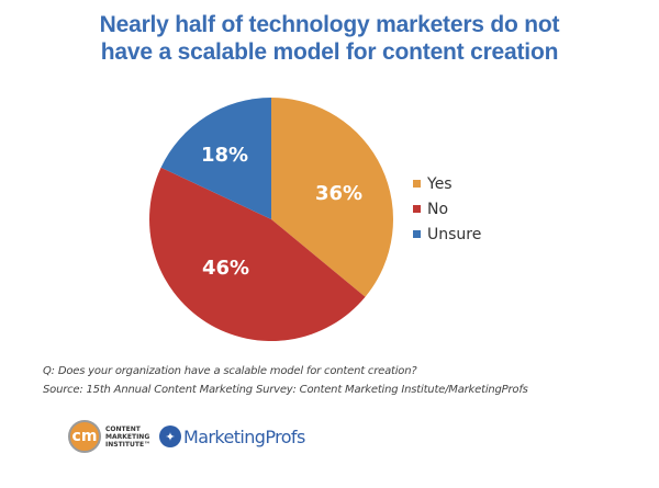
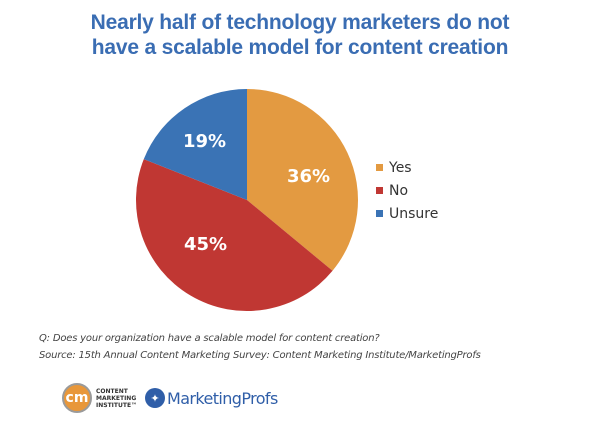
No: 46% -> 45%
Unsure: 18% -> 19%
